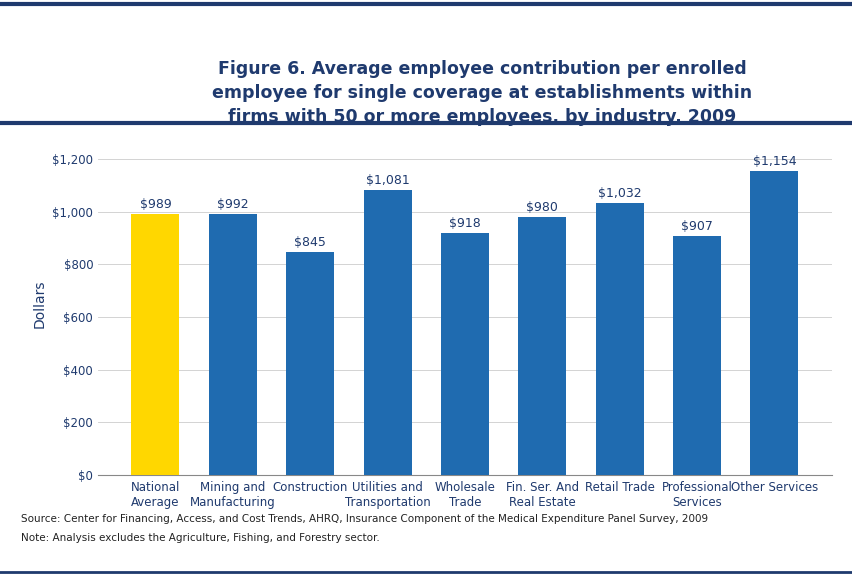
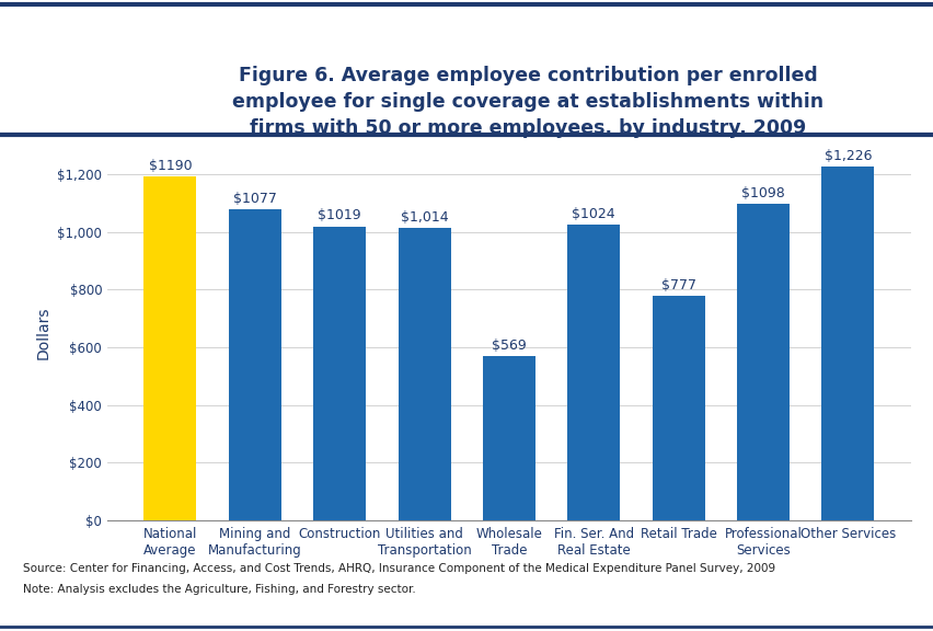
National Average: $989 -> $1190
Mining and Manufacturing: $992 -> $1077
Construction: $845 -> $1019
Utilities and Transportation: $1,081 -> $1,014
Wholesale Trade: $918 -> $569
Fin. Ser. And Real Estate: $980 -> $1024
Retail Trade: $1,032 -> $777
Professional Services: $907 -> $1098
Other Services: $1,154 -> $1,226
